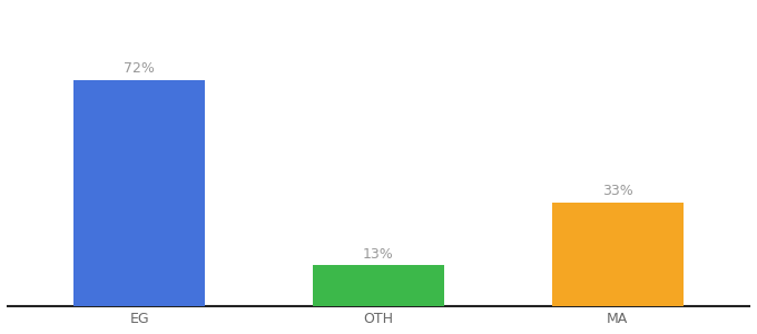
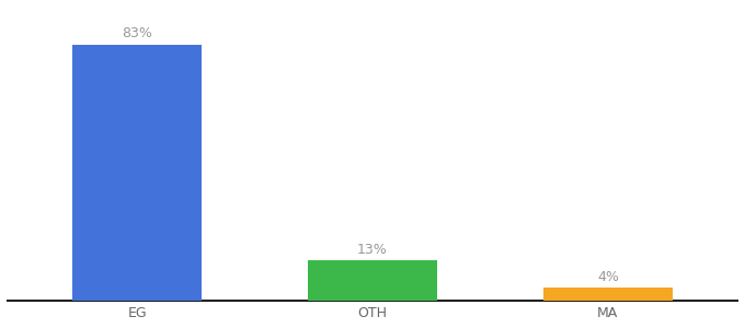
EG: 72% -> 83%
MA: 33% -> 4%
